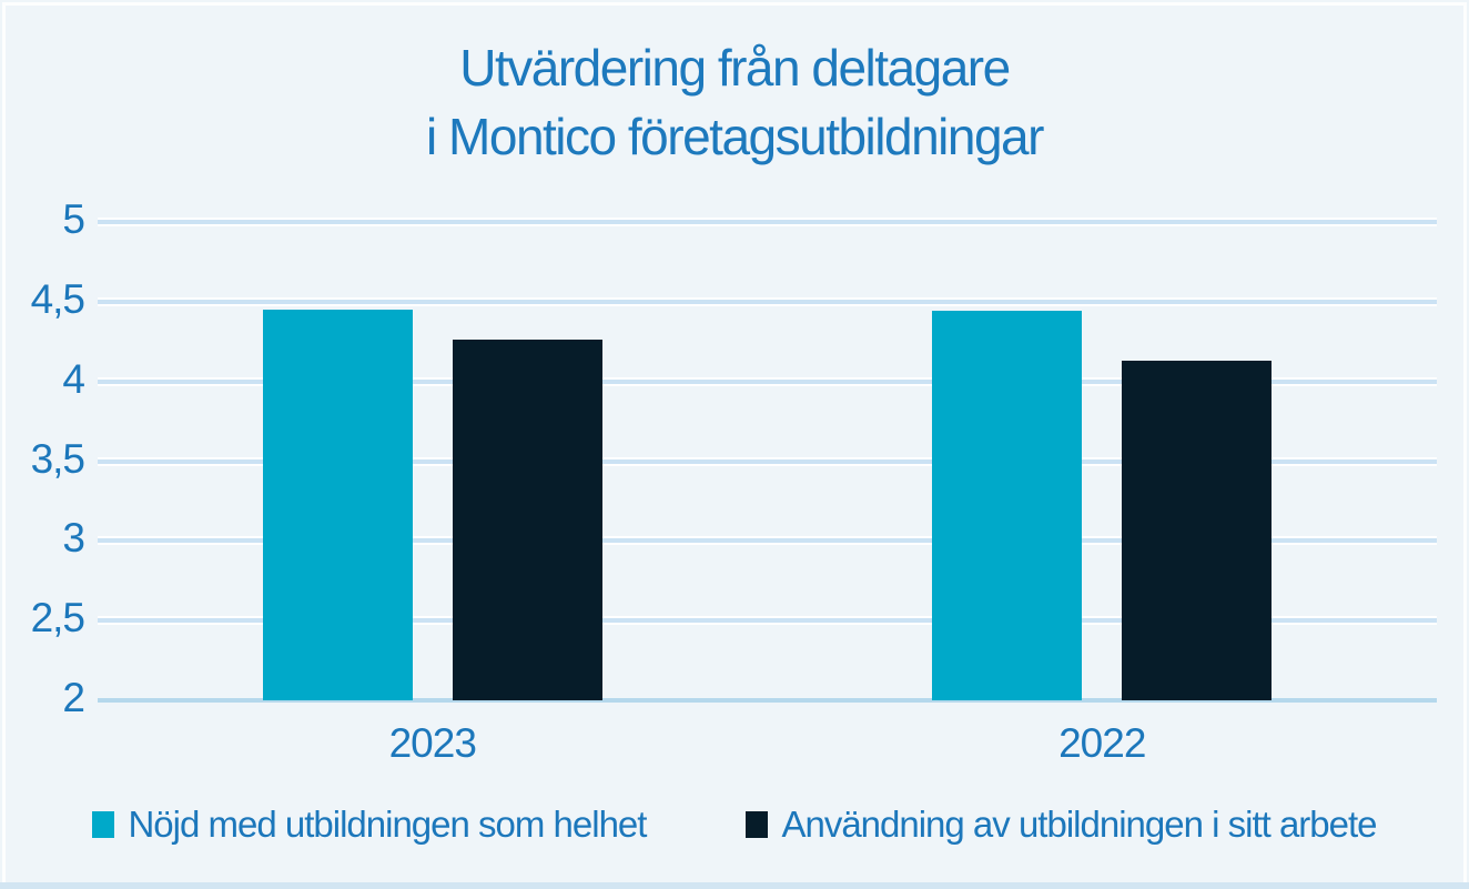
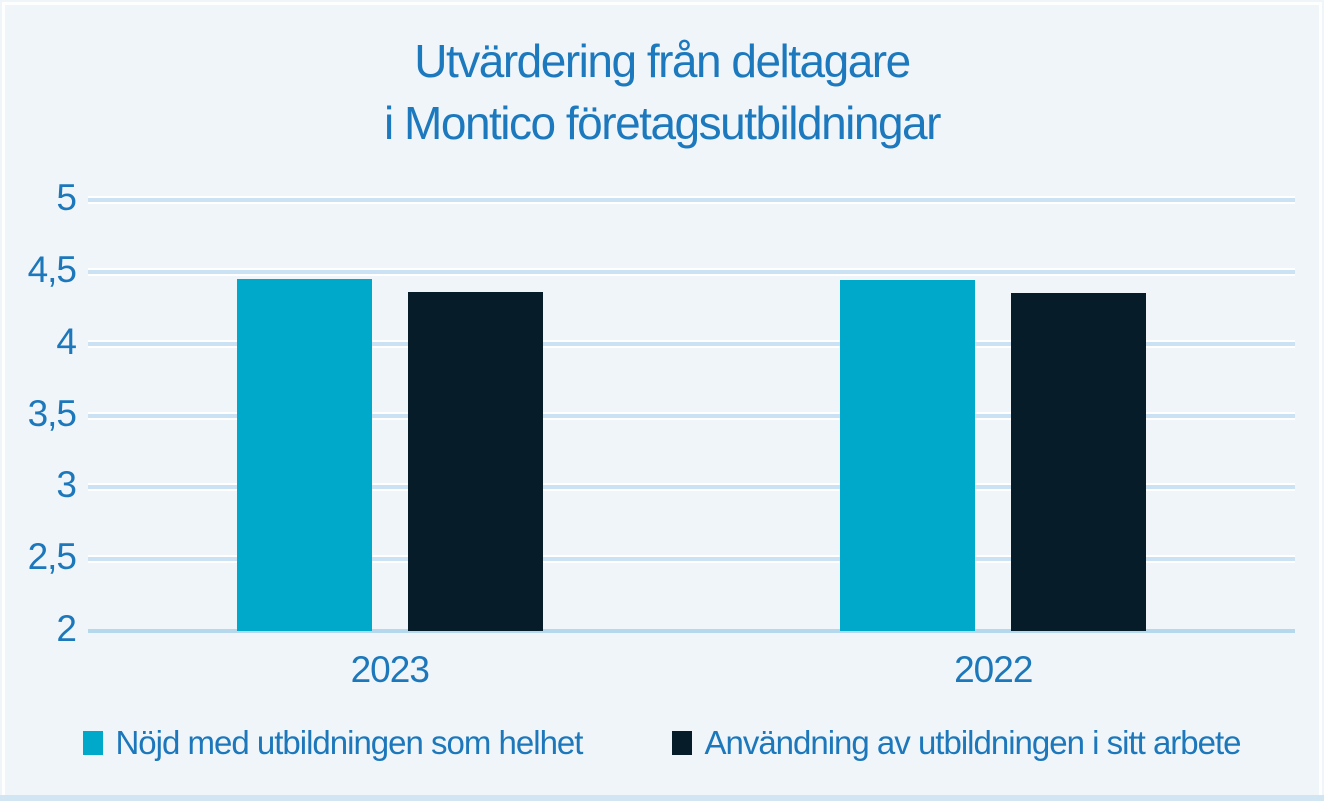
Användning av utbildningen i sitt arbete/2023: 4.26 -> 4.36
Användning av utbildningen i sitt arbete/2022: 4.13 -> 4.35
